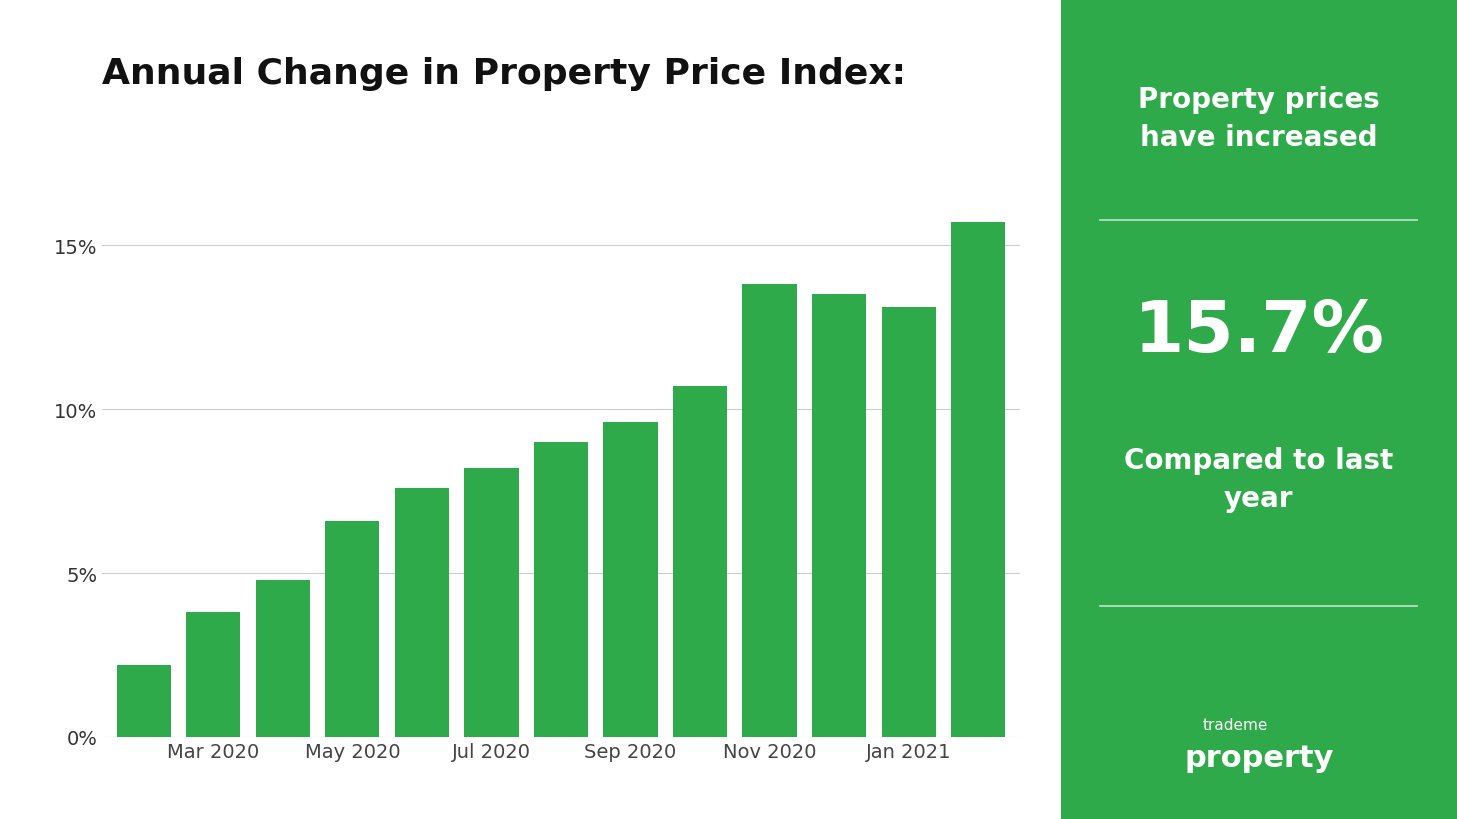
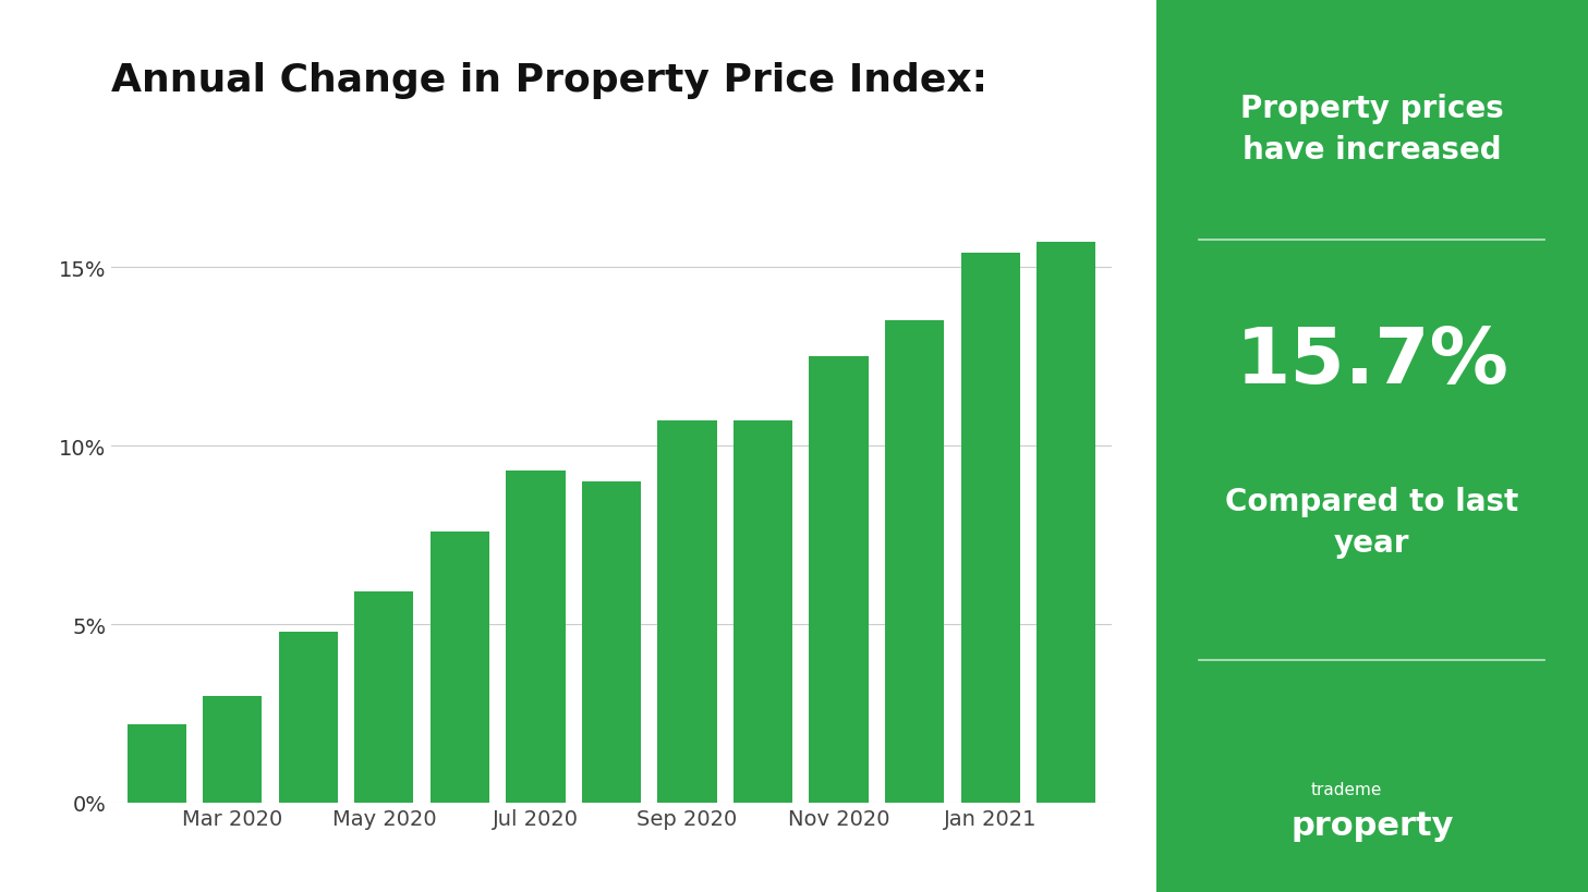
Mar 2020: 3.8% -> 3.0%
May 2020: 6.6% -> 5.9%
Jul 2020: 8.2% -> 9.3%
Sep 2020: 9.6% -> 10.7%
Nov 2020: 13.8% -> 12.5%
Jan 2021: 13.1% -> 15.4%
